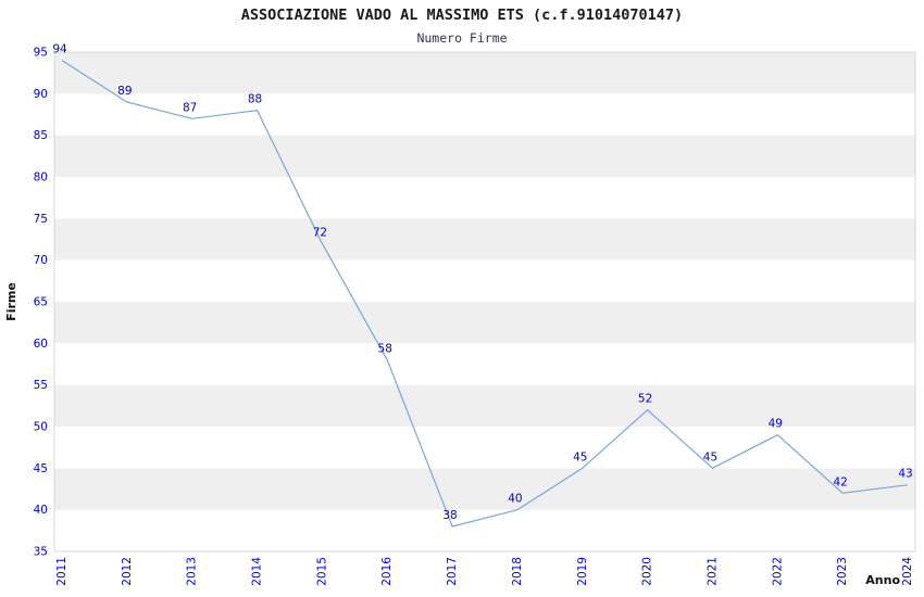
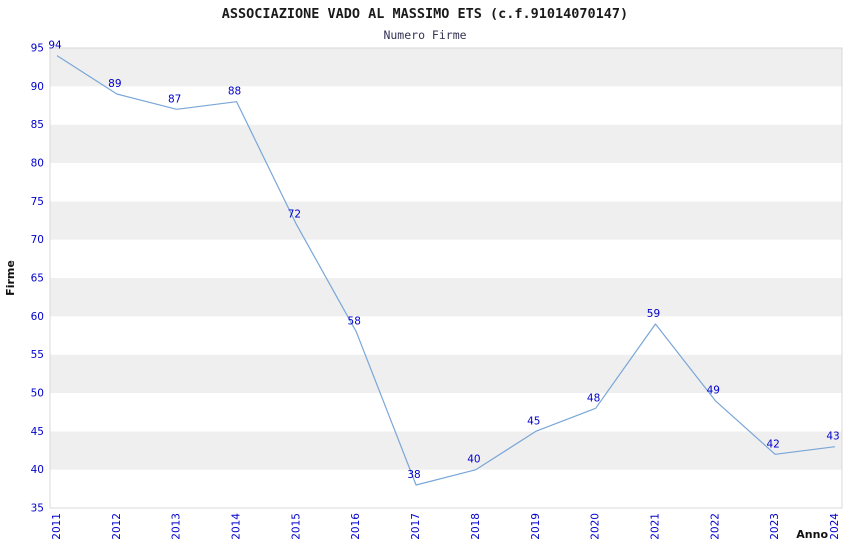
2020: 52 -> 48
2021: 45 -> 59
